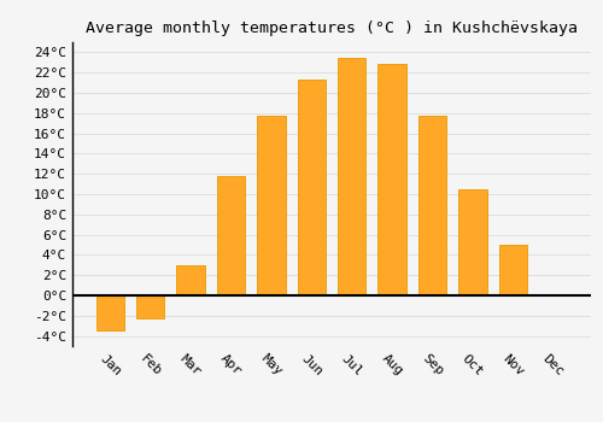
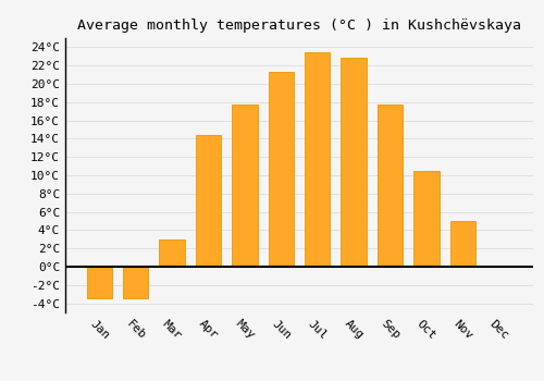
Feb: -2.3°C -> -3.4°C
Apr: 11.8°C -> 14.4°C
